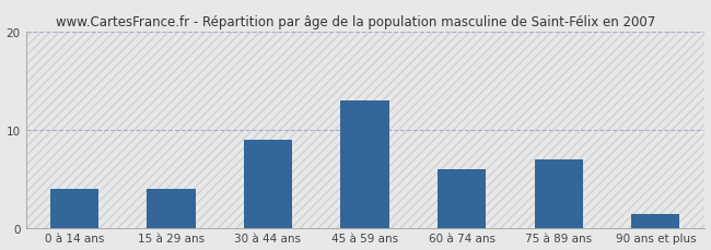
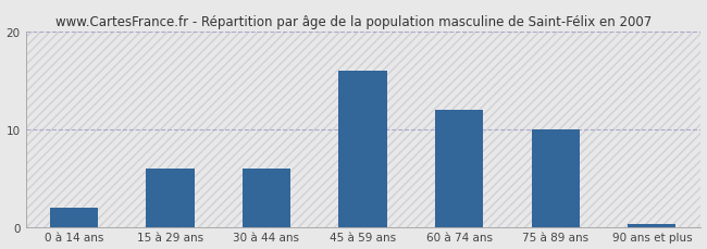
0 à 14 ans: 4.0 -> 2.0
15 à 29 ans: 4.0 -> 6.0
30 à 44 ans: 9.0 -> 6.0
45 à 59 ans: 13.0 -> 16.0
60 à 74 ans: 6.0 -> 12.0
75 à 89 ans: 7.0 -> 10.0
90 ans et plus: 1.4 -> 0.3
